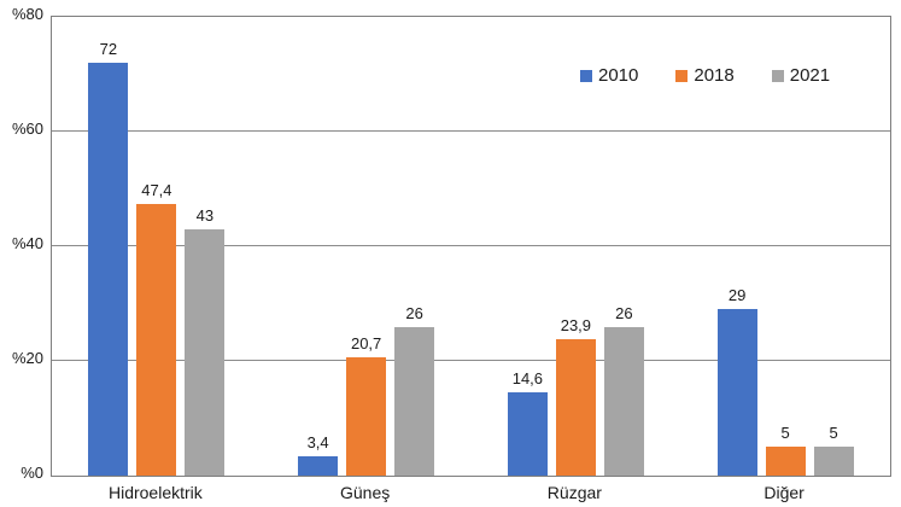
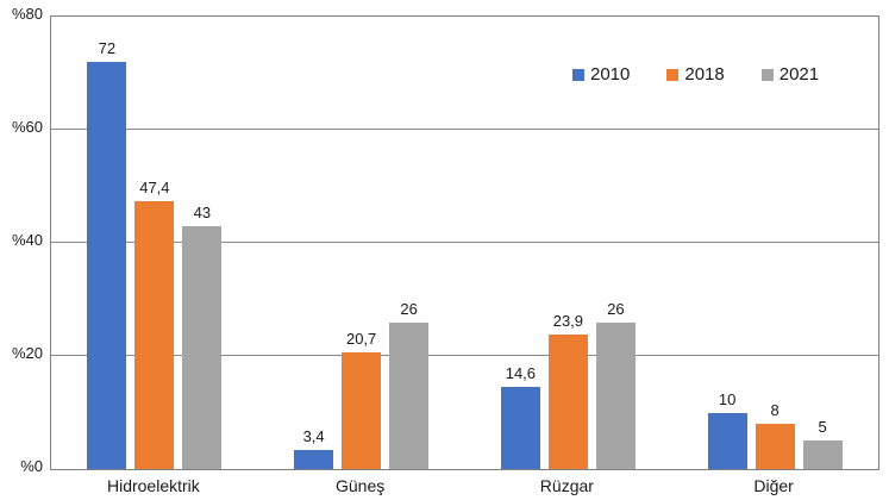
2010/Diğer: 29 -> 10
2018/Diğer: 5 -> 8
